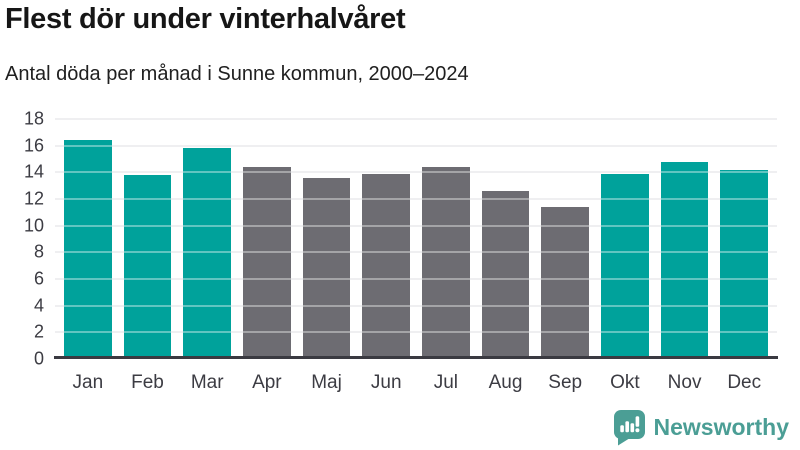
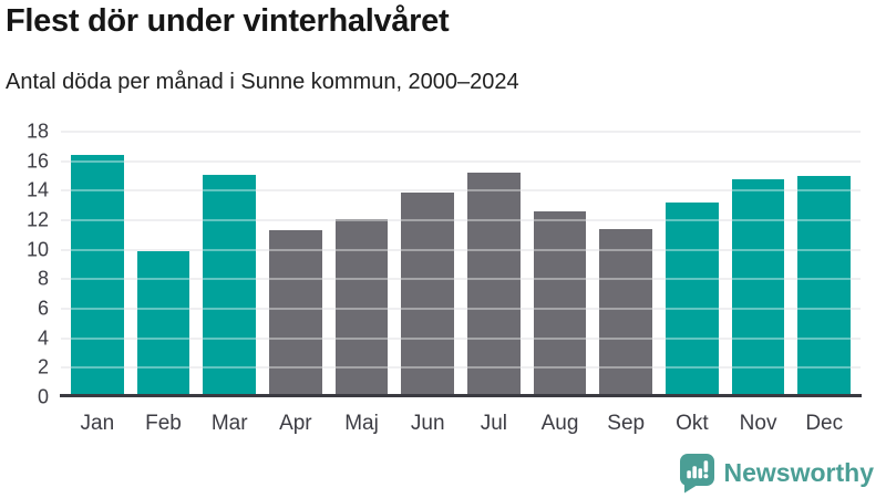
Feb: 13.8 -> 9.9
Mar: 15.8 -> 15.1
Apr: 14.4 -> 11.3
Maj: 13.6 -> 12.1
Jul: 14.4 -> 15.2
Okt: 13.9 -> 13.2
Dec: 14.2 -> 15.0
